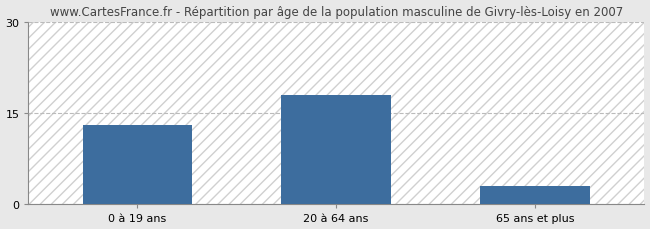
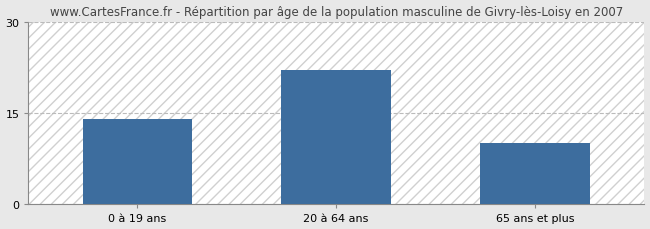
0 à 19 ans: 13 -> 14
20 à 64 ans: 18 -> 22
65 ans et plus: 3 -> 10
